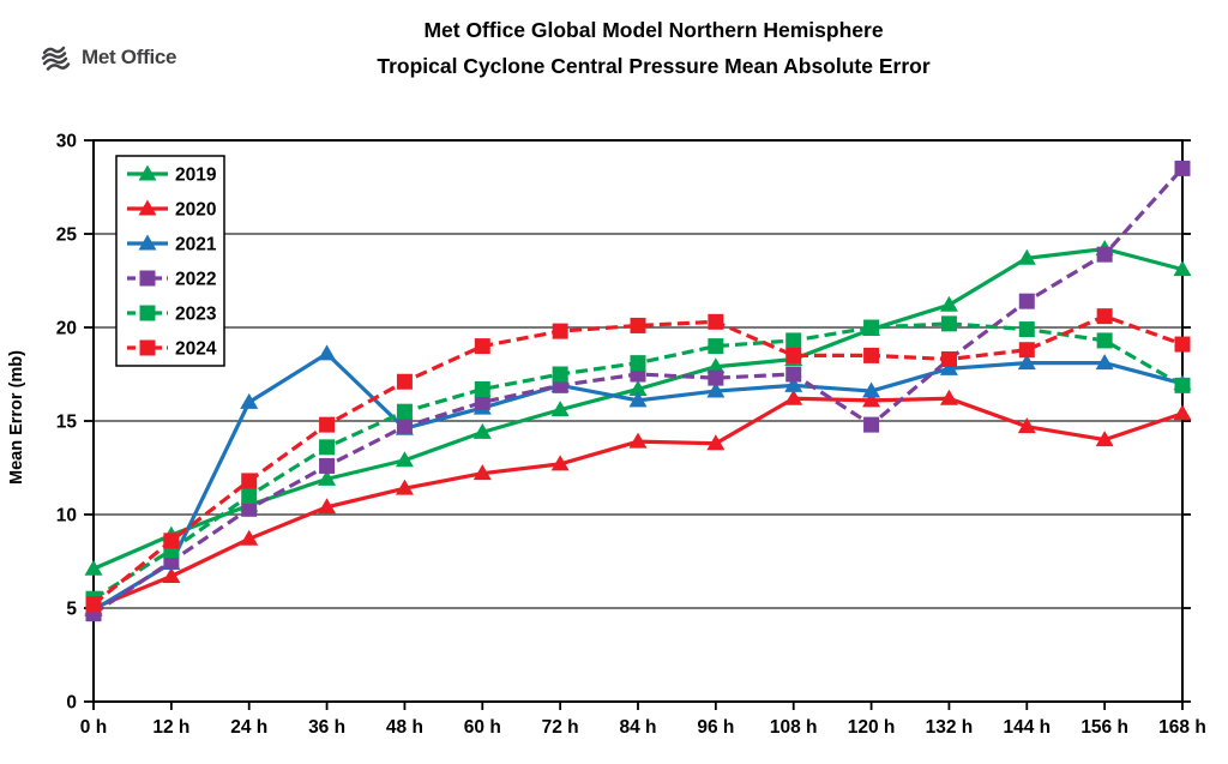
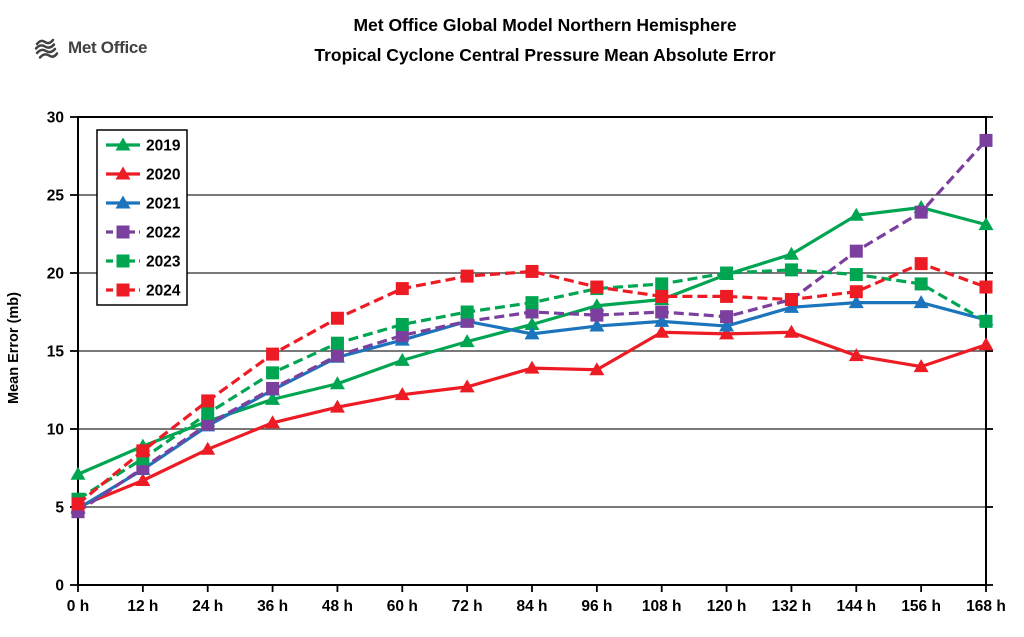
2021/24 h: 16.0 -> 10.2
2021/36 h: 18.6 -> 12.5
2024/96 h: 20.3 -> 19.1
2022/120 h: 14.8 -> 17.2
